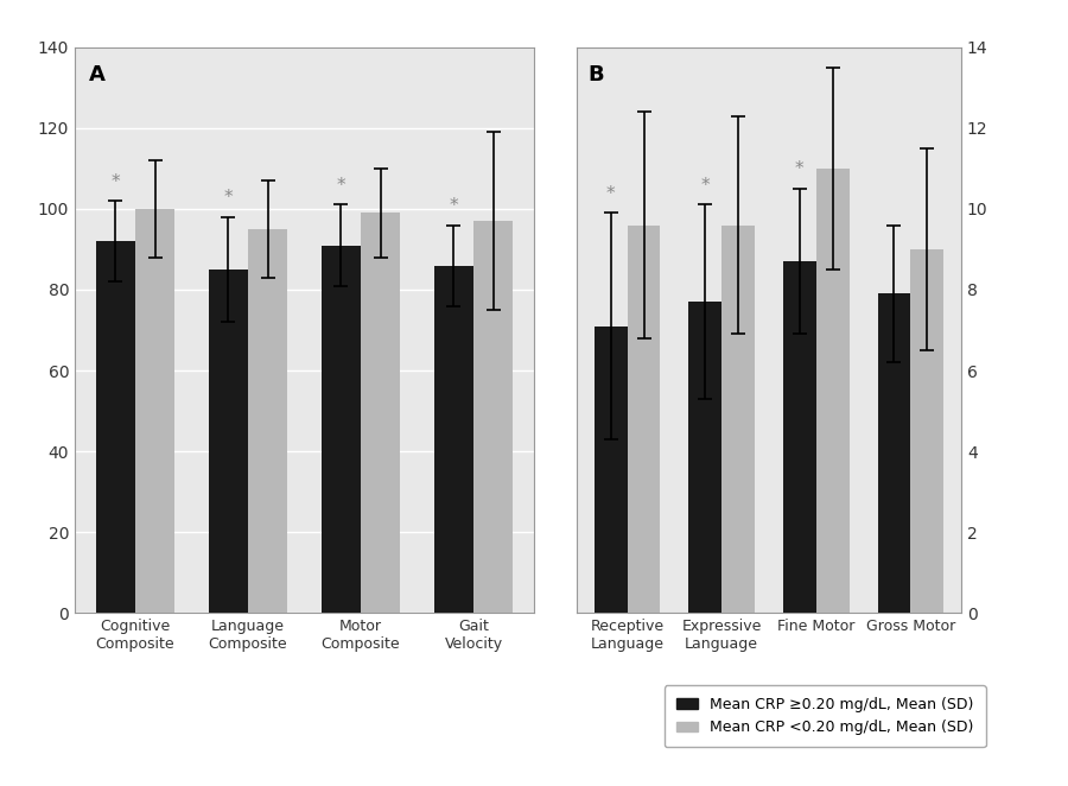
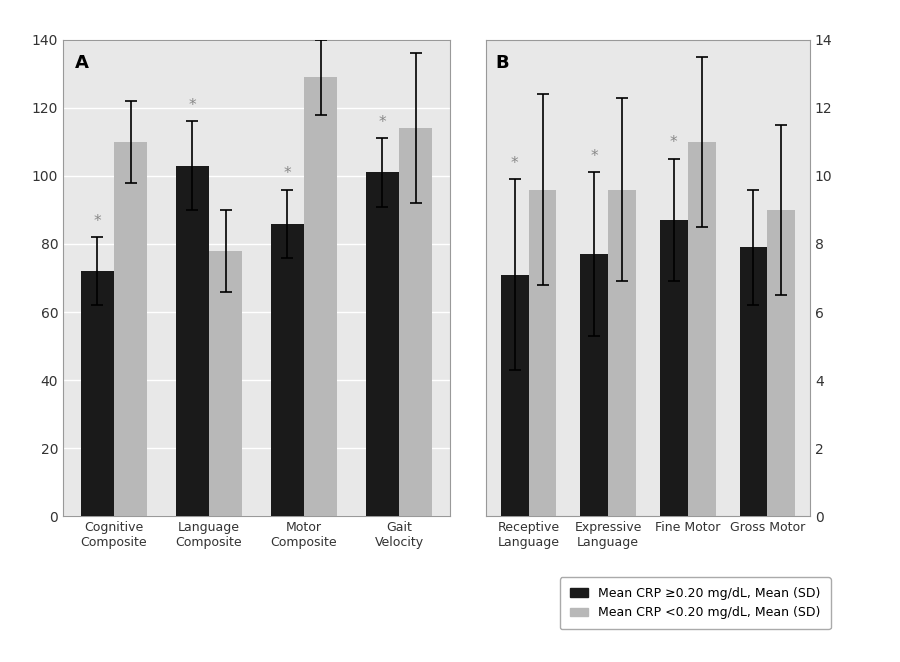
Mean CRP ≥0.20 mg/dL, Mean (SD)/Cognitive Composite: 92 -> 72
Mean CRP <0.20 mg/dL, Mean (SD)/Cognitive Composite: 100 -> 110
Mean CRP ≥0.20 mg/dL, Mean (SD)/Language Composite: 85 -> 103
Mean CRP <0.20 mg/dL, Mean (SD)/Language Composite: 95 -> 78
Mean CRP ≥0.20 mg/dL, Mean (SD)/Motor Composite: 91 -> 86
Mean CRP <0.20 mg/dL, Mean (SD)/Motor Composite: 99 -> 129
Mean CRP ≥0.20 mg/dL, Mean (SD)/Gait Velocity: 86 -> 101
Mean CRP <0.20 mg/dL, Mean (SD)/Gait Velocity: 97 -> 114
